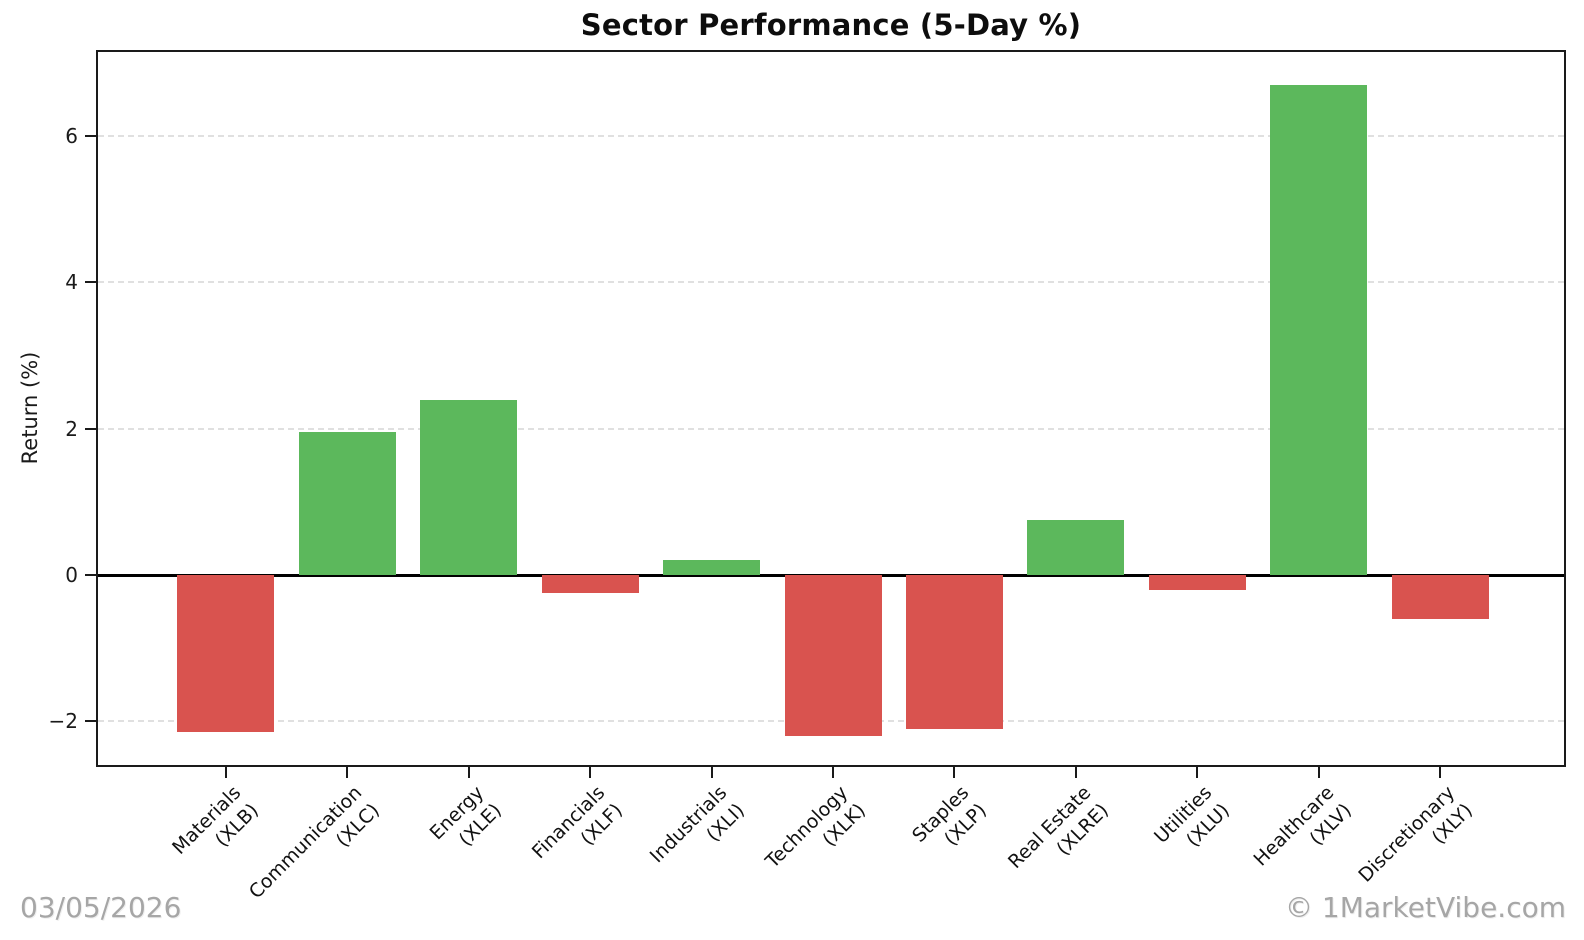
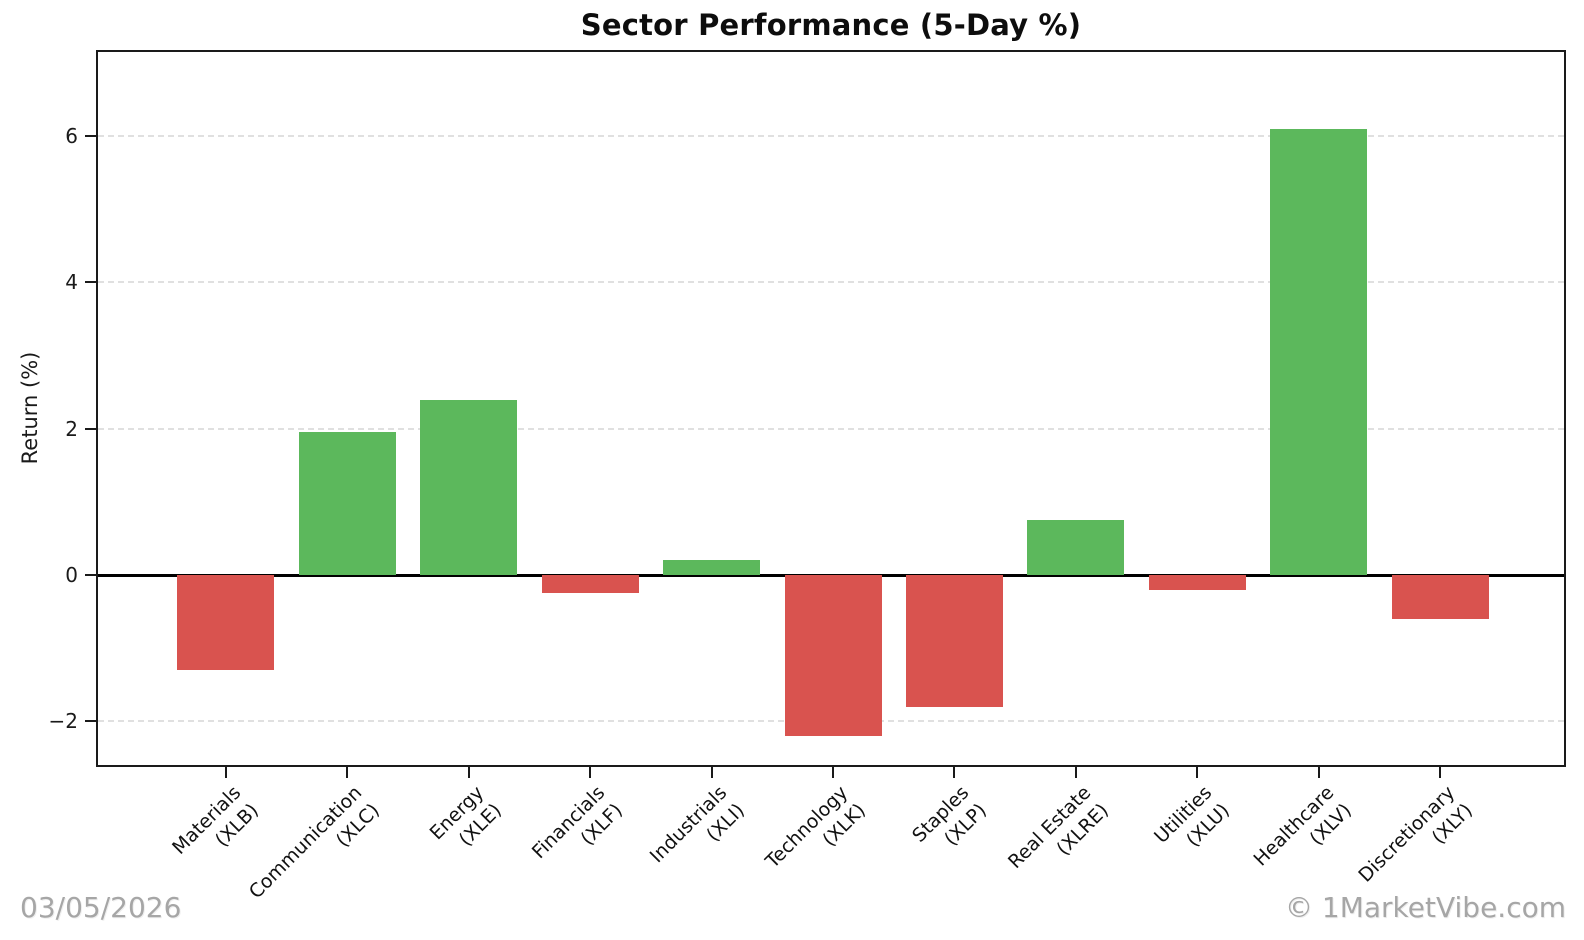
Materials (XLB): -2.1 -> -1.3
Staples (XLP): -2.1 -> -1.8
Healthcare (XLV): 6.7 -> 6.1
